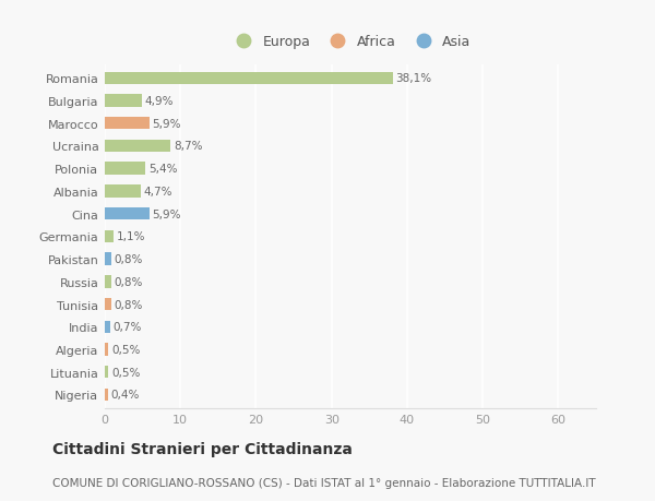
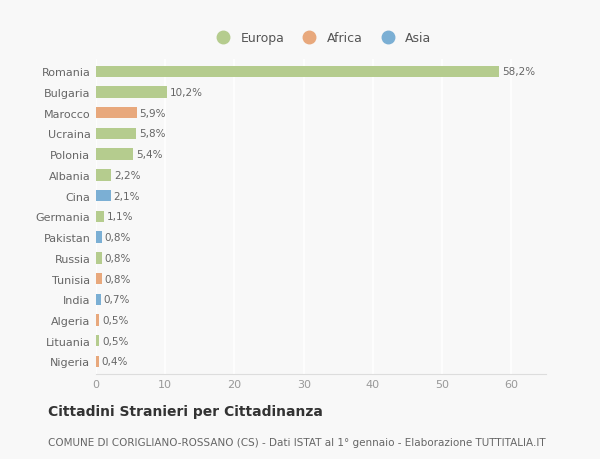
Romania: 38,1% -> 58,2%
Bulgaria: 4,9% -> 10,2%
Ucraina: 8,7% -> 5,8%
Albania: 4,7% -> 2,2%
Cina: 5,9% -> 2,1%
